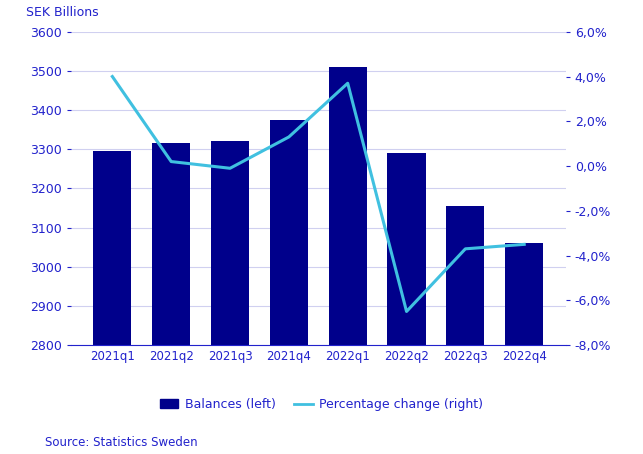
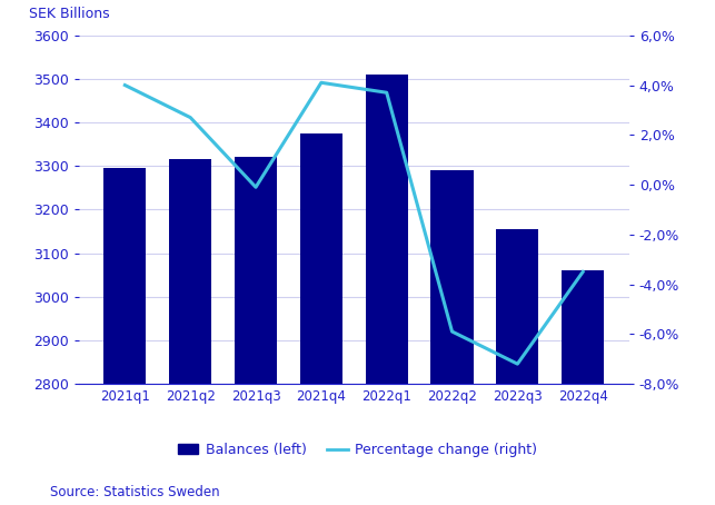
Percentage change (right)/2021q2: 0,2% -> 2,7%
Percentage change (right)/2021q4: 1,3% -> 4,1%
Percentage change (right)/2022q2: -6,5% -> -5,9%
Percentage change (right)/2022q3: -3,7% -> -7,2%
